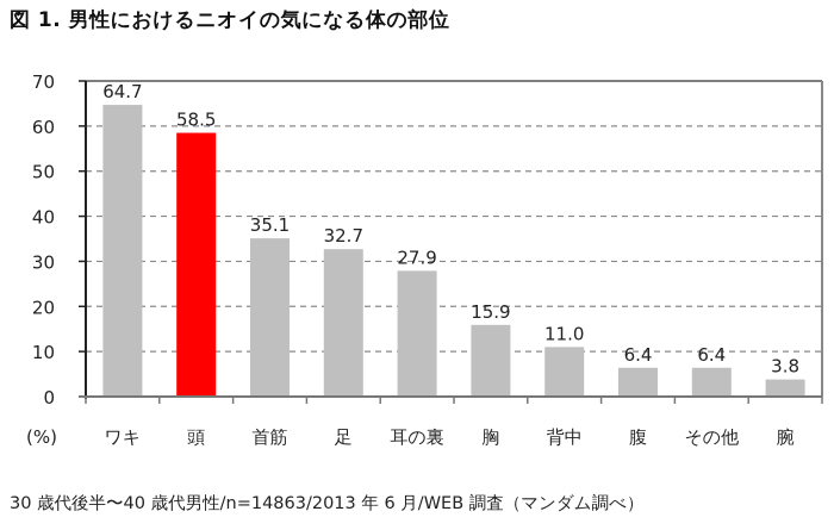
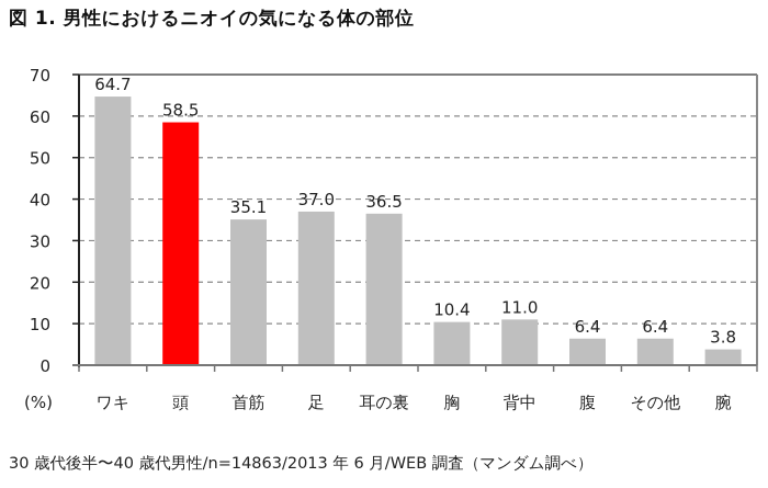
足: 32.7 -> 37.0
耳の裏: 27.9 -> 36.5
胸: 15.9 -> 10.4
